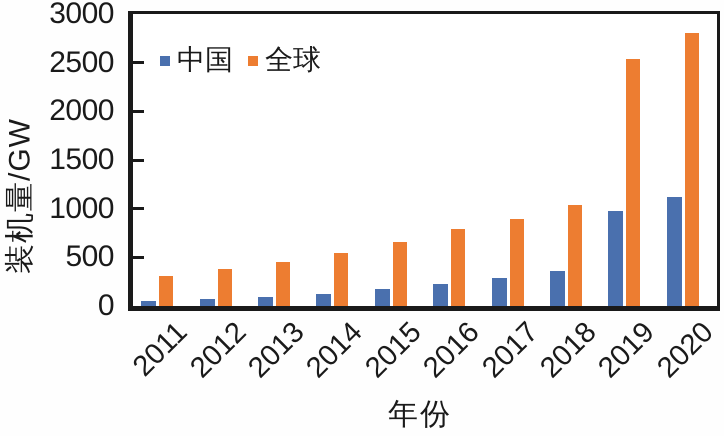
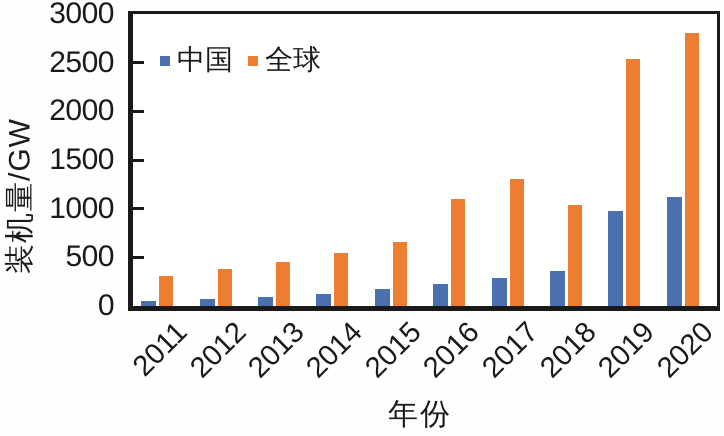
全球/2016: 800 -> 1100
全球/2017: 900 -> 1300
